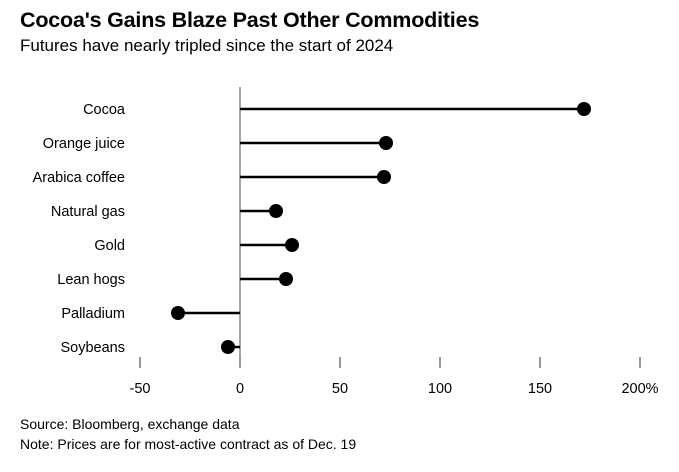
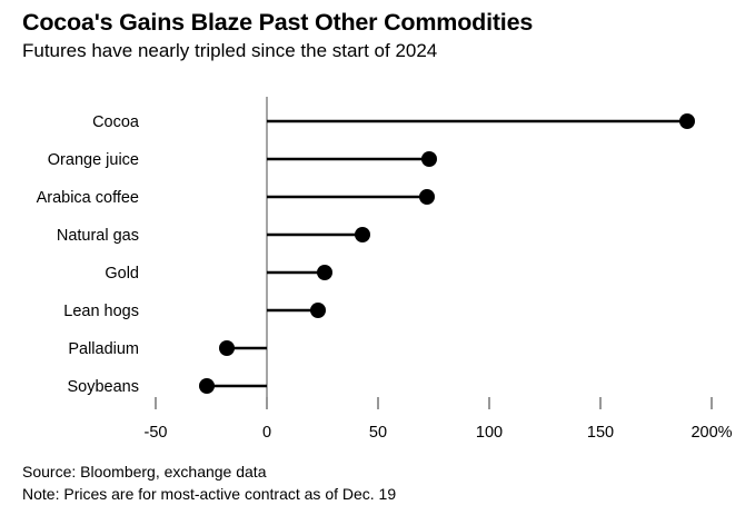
Cocoa: 172% -> 189%
Natural gas: 18% -> 43%
Palladium: -31% -> -18%
Soybeans: -6% -> -27%
